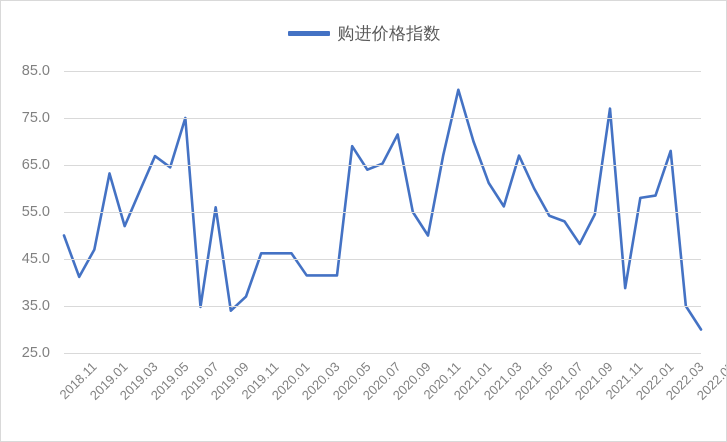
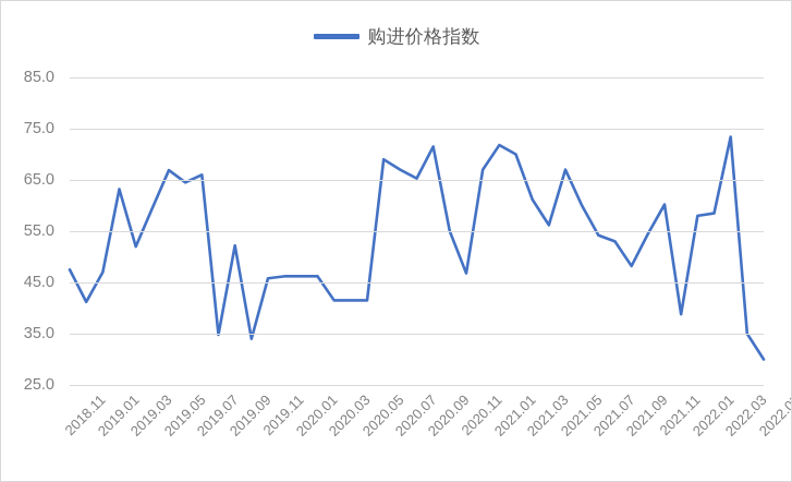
2018.11: 50 -> 48
2019.07: 75 -> 66
2019.09: 56 -> 52
2019.11: 37 -> 46
2020.07: 64 -> 67
2020.11: 50 -> 47
2021.01: 81 -> 72
2021.11: 77 -> 60
2022.03: 68 -> 73
